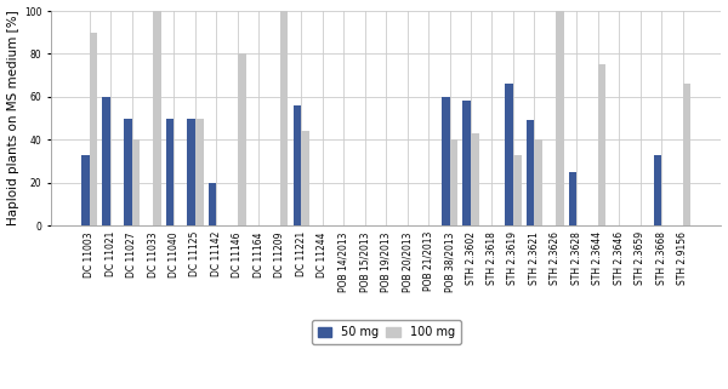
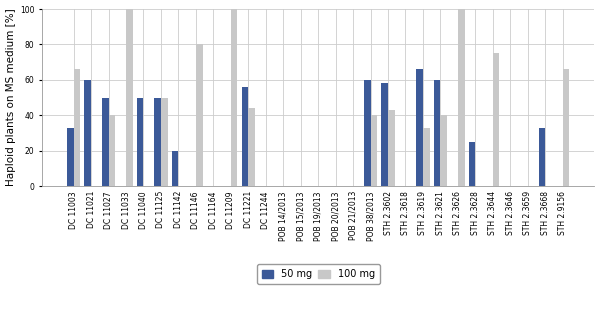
100 mg/DC 11003: 90 -> 66
50 mg/STH 2.3621: 49 -> 60
